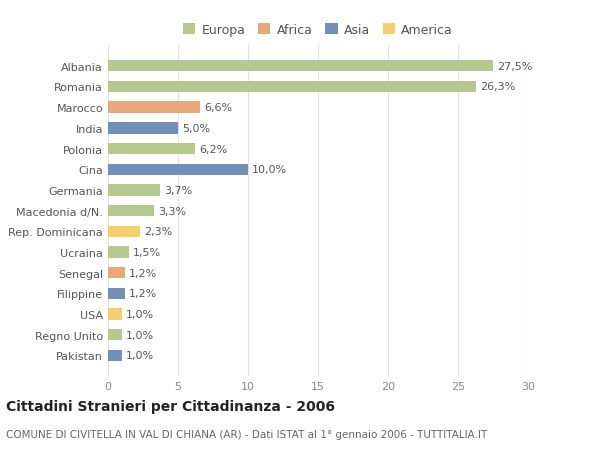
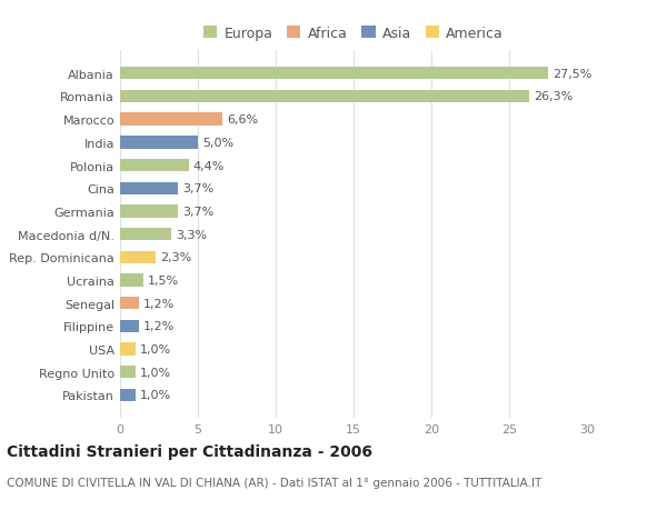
Polonia: 6,2% -> 4,4%
Cina: 10,0% -> 3,7%
